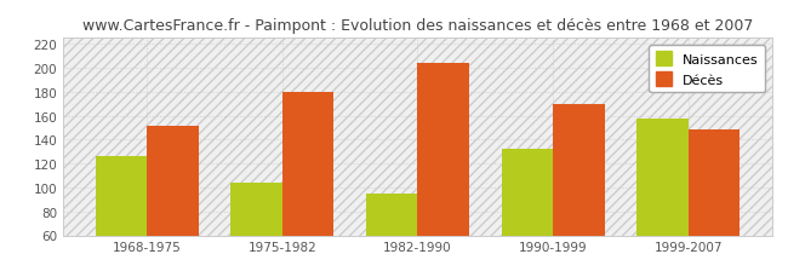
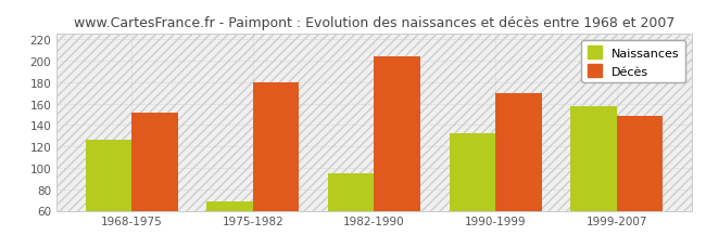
Naissances/1975-1982: 104 -> 69
